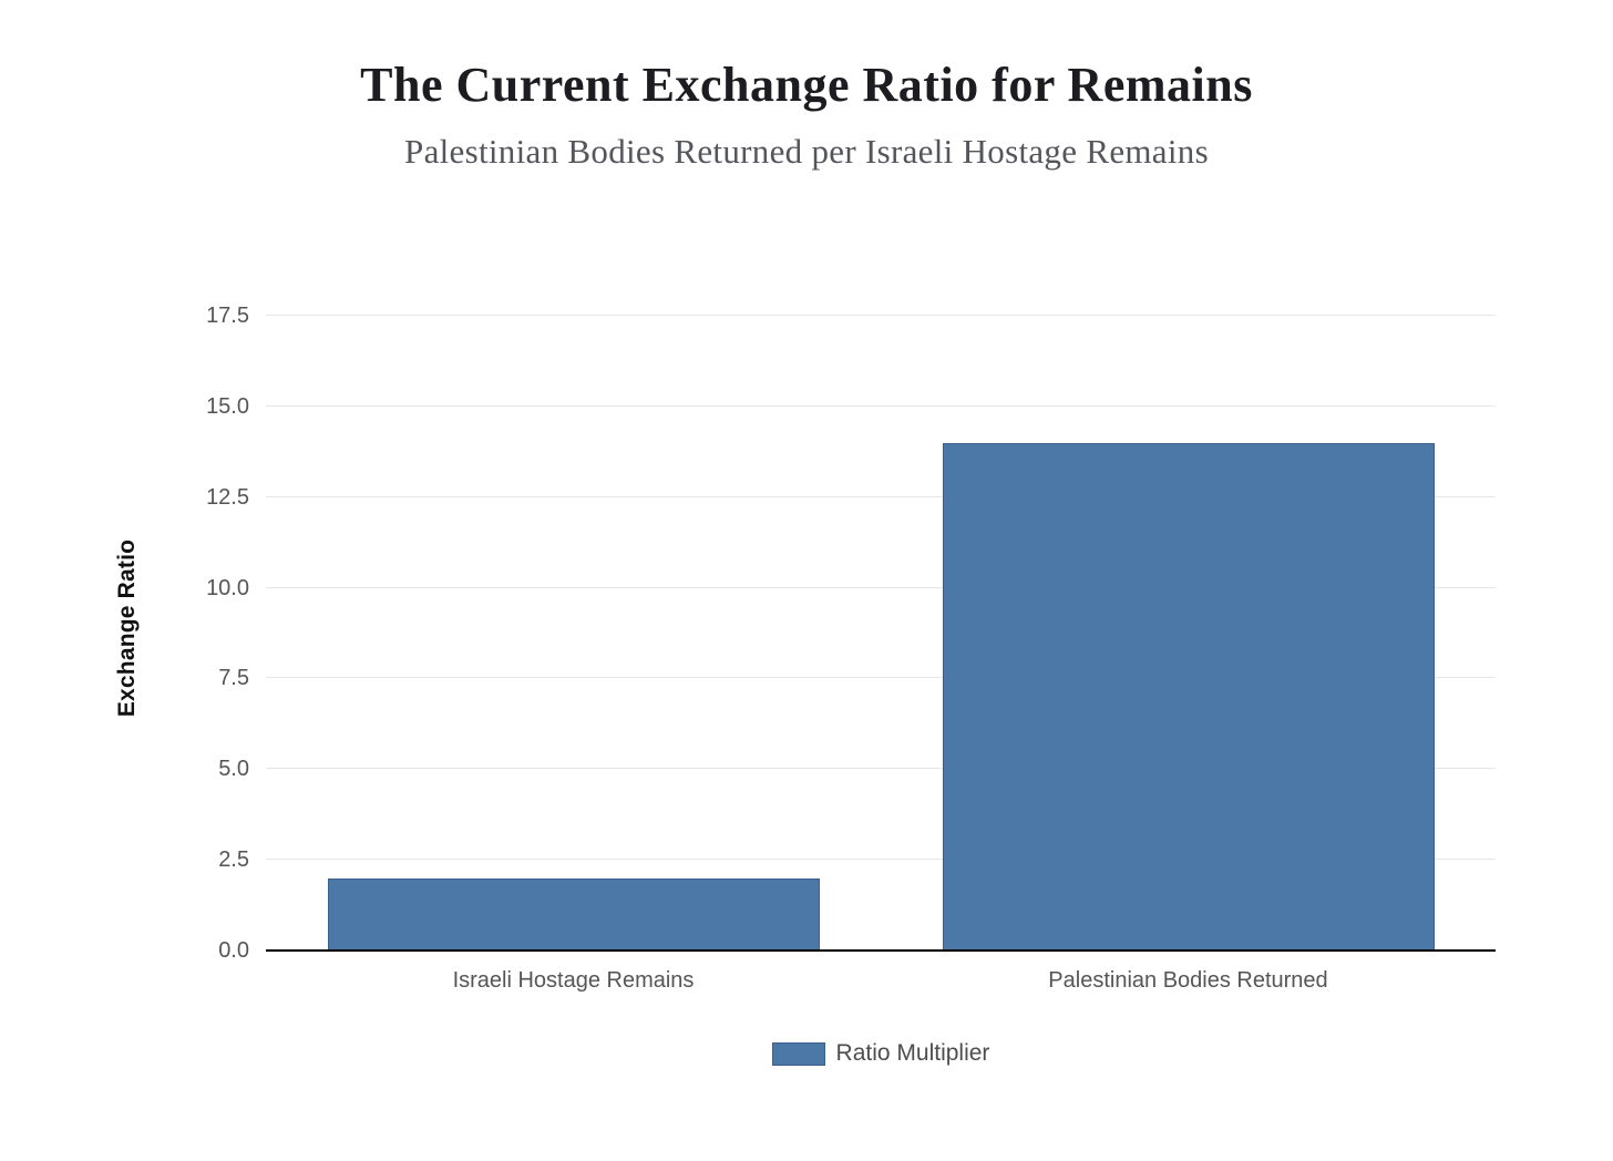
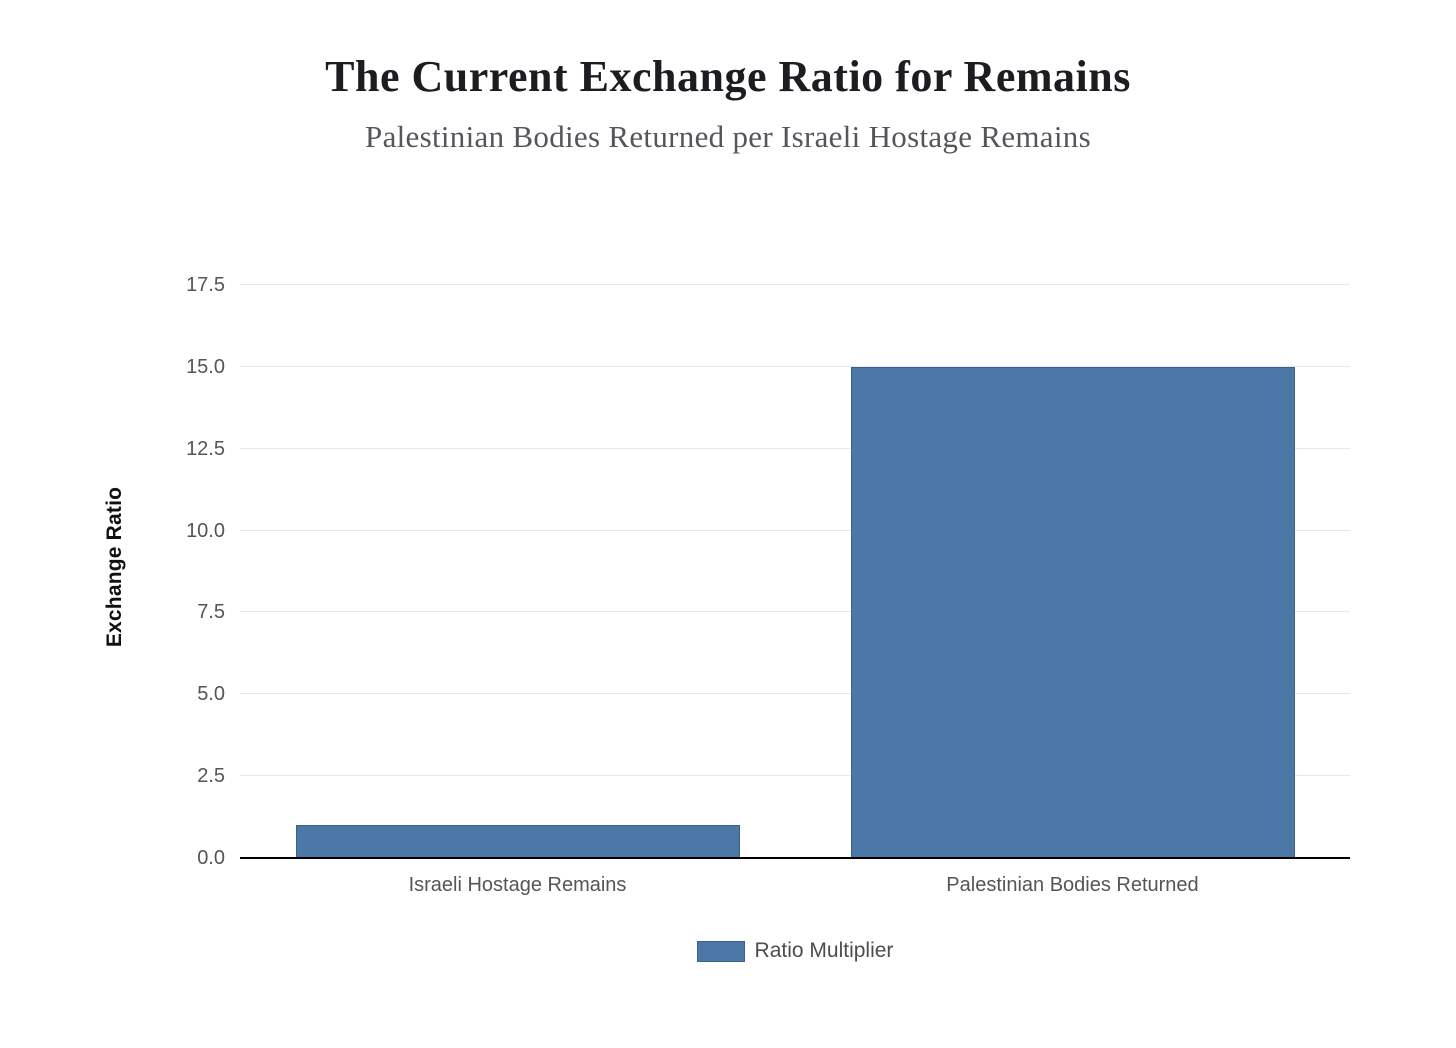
Israeli Hostage Remains: 2 -> 1
Palestinian Bodies Returned: 14 -> 15
